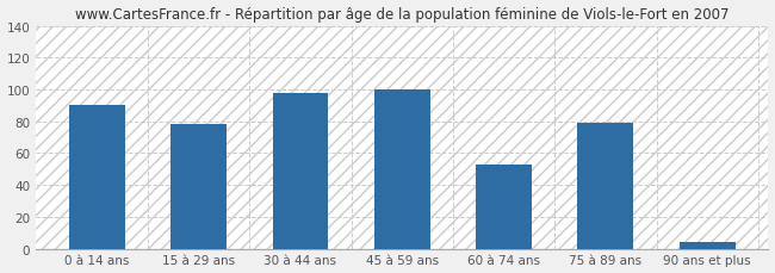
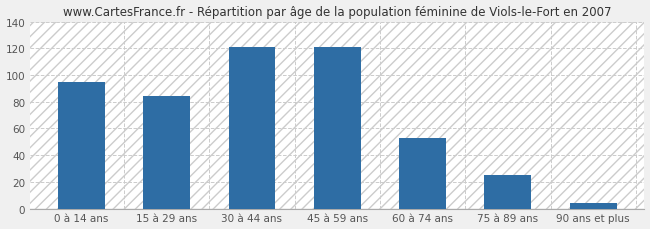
0 à 14 ans: 90 -> 95
15 à 29 ans: 78 -> 84
30 à 44 ans: 98 -> 121
45 à 59 ans: 100 -> 121
75 à 89 ans: 79 -> 25
